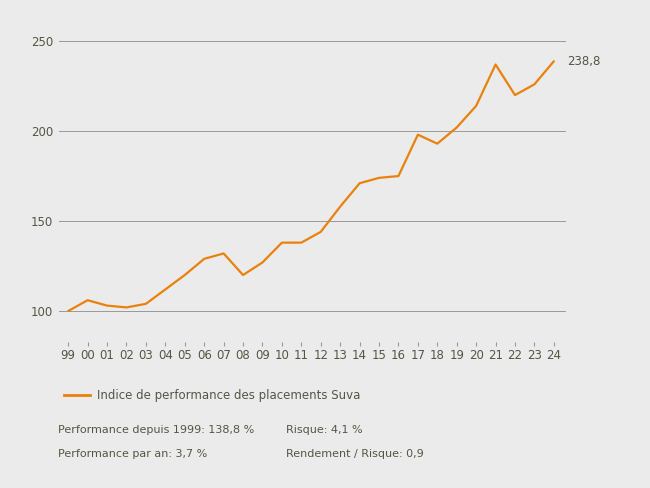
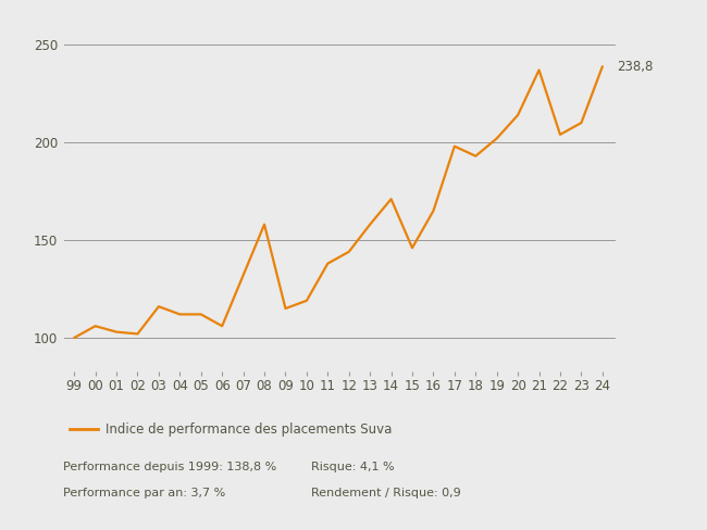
03: 104 -> 116
05: 120 -> 112
06: 129 -> 106
08: 120 -> 158
09: 127 -> 115
10: 138 -> 119
15: 174 -> 146
16: 175 -> 165
22: 220 -> 204
23: 226 -> 210
